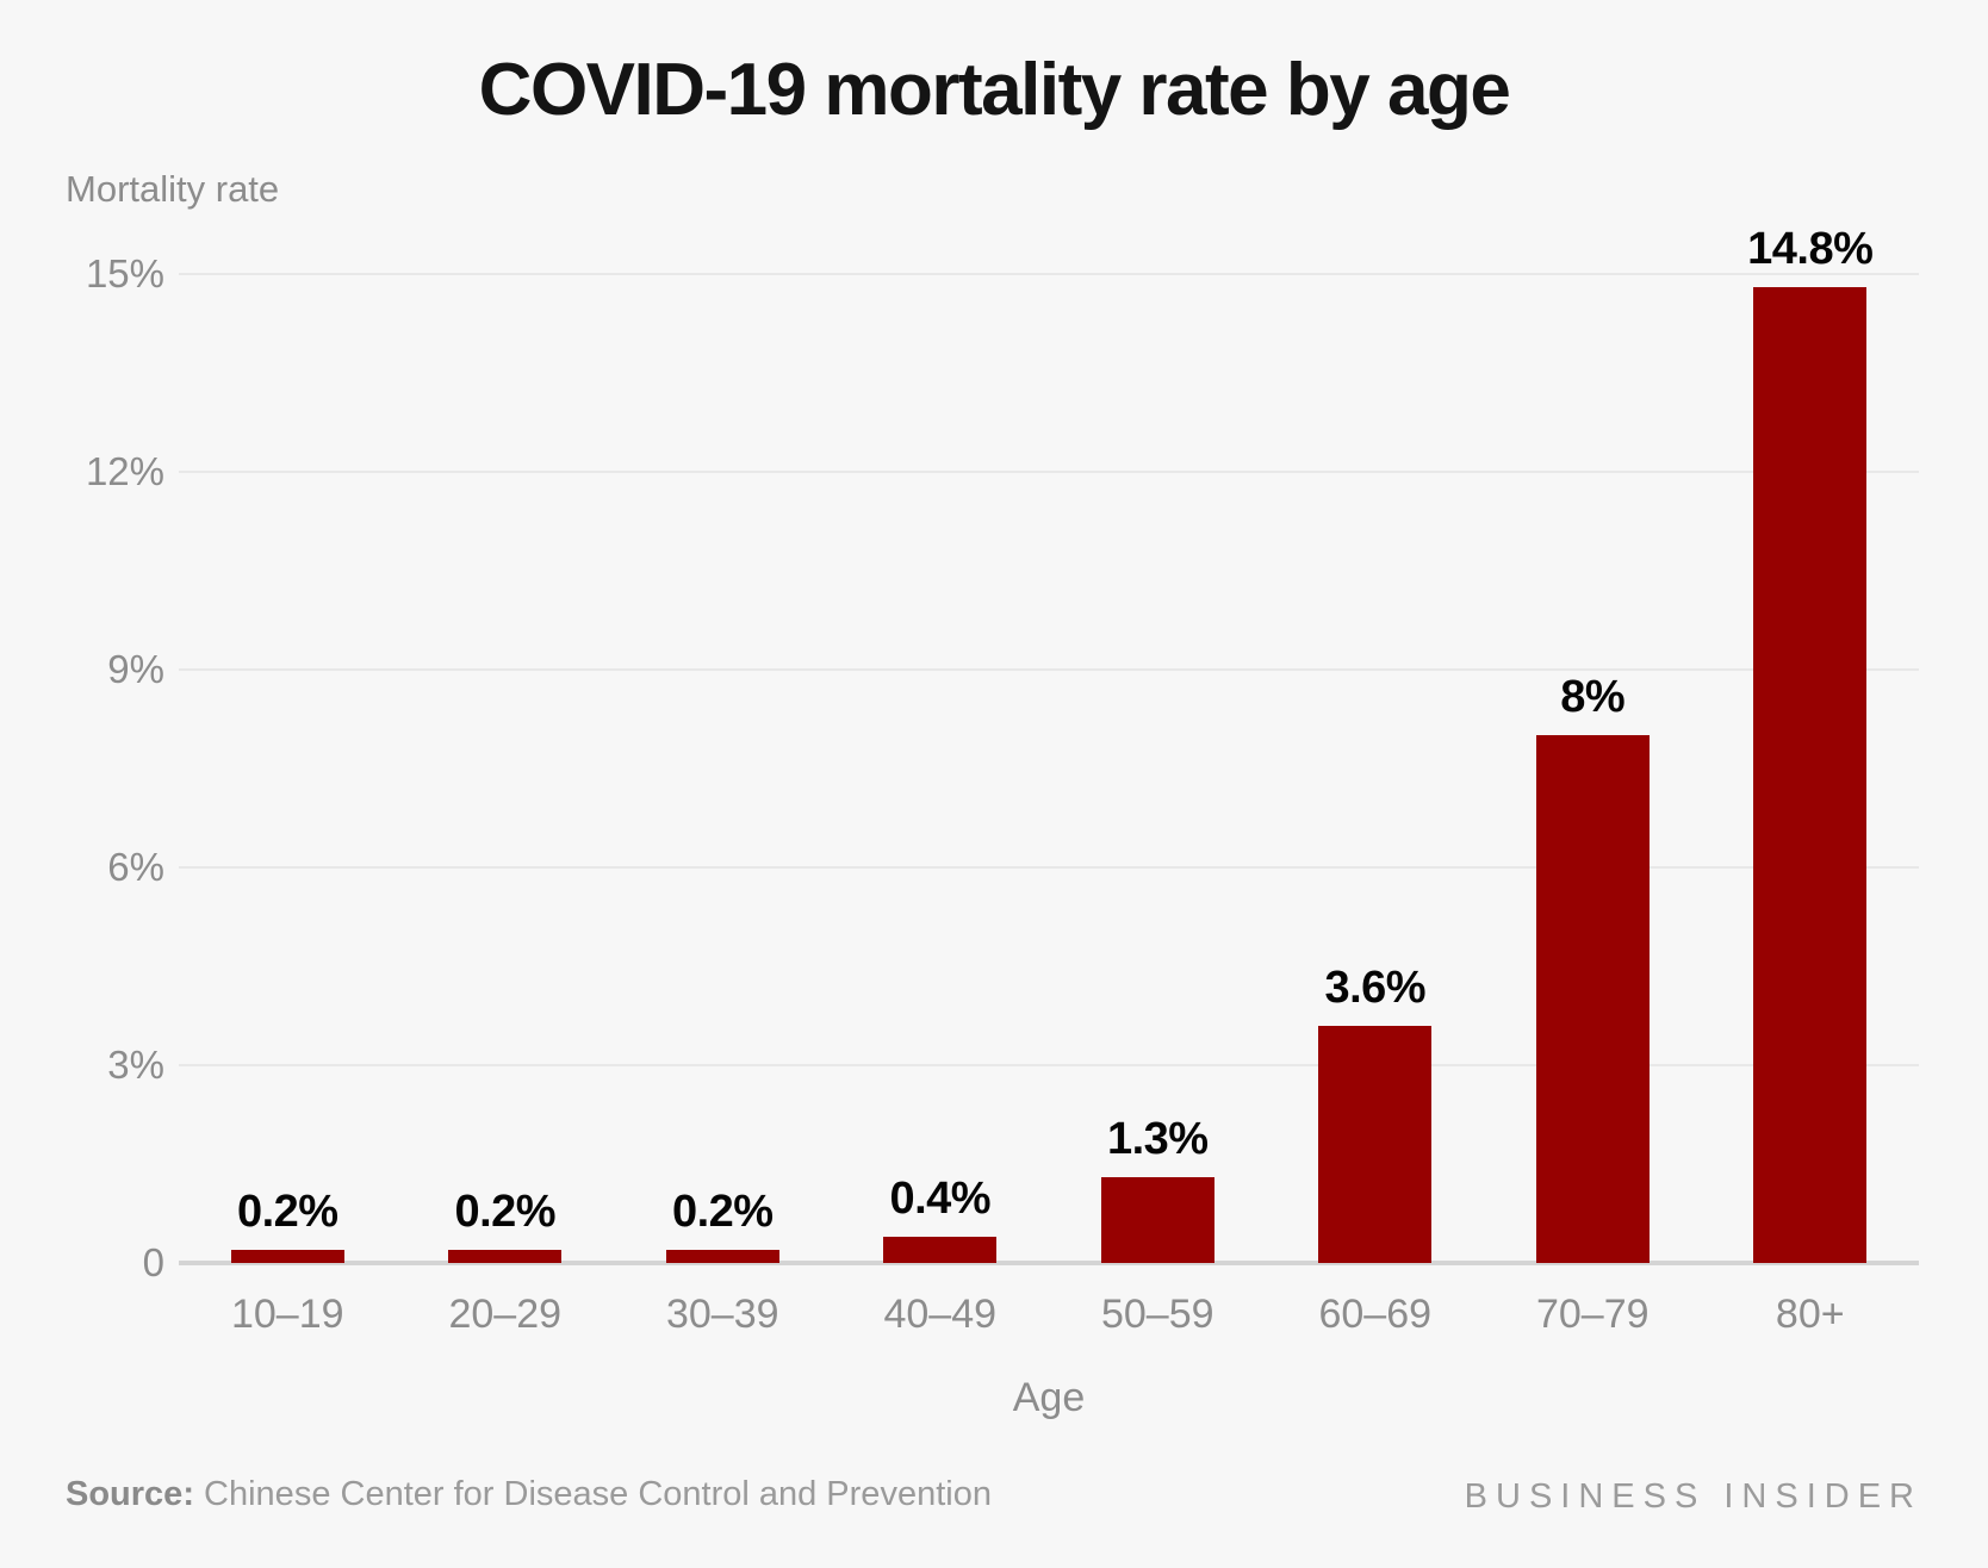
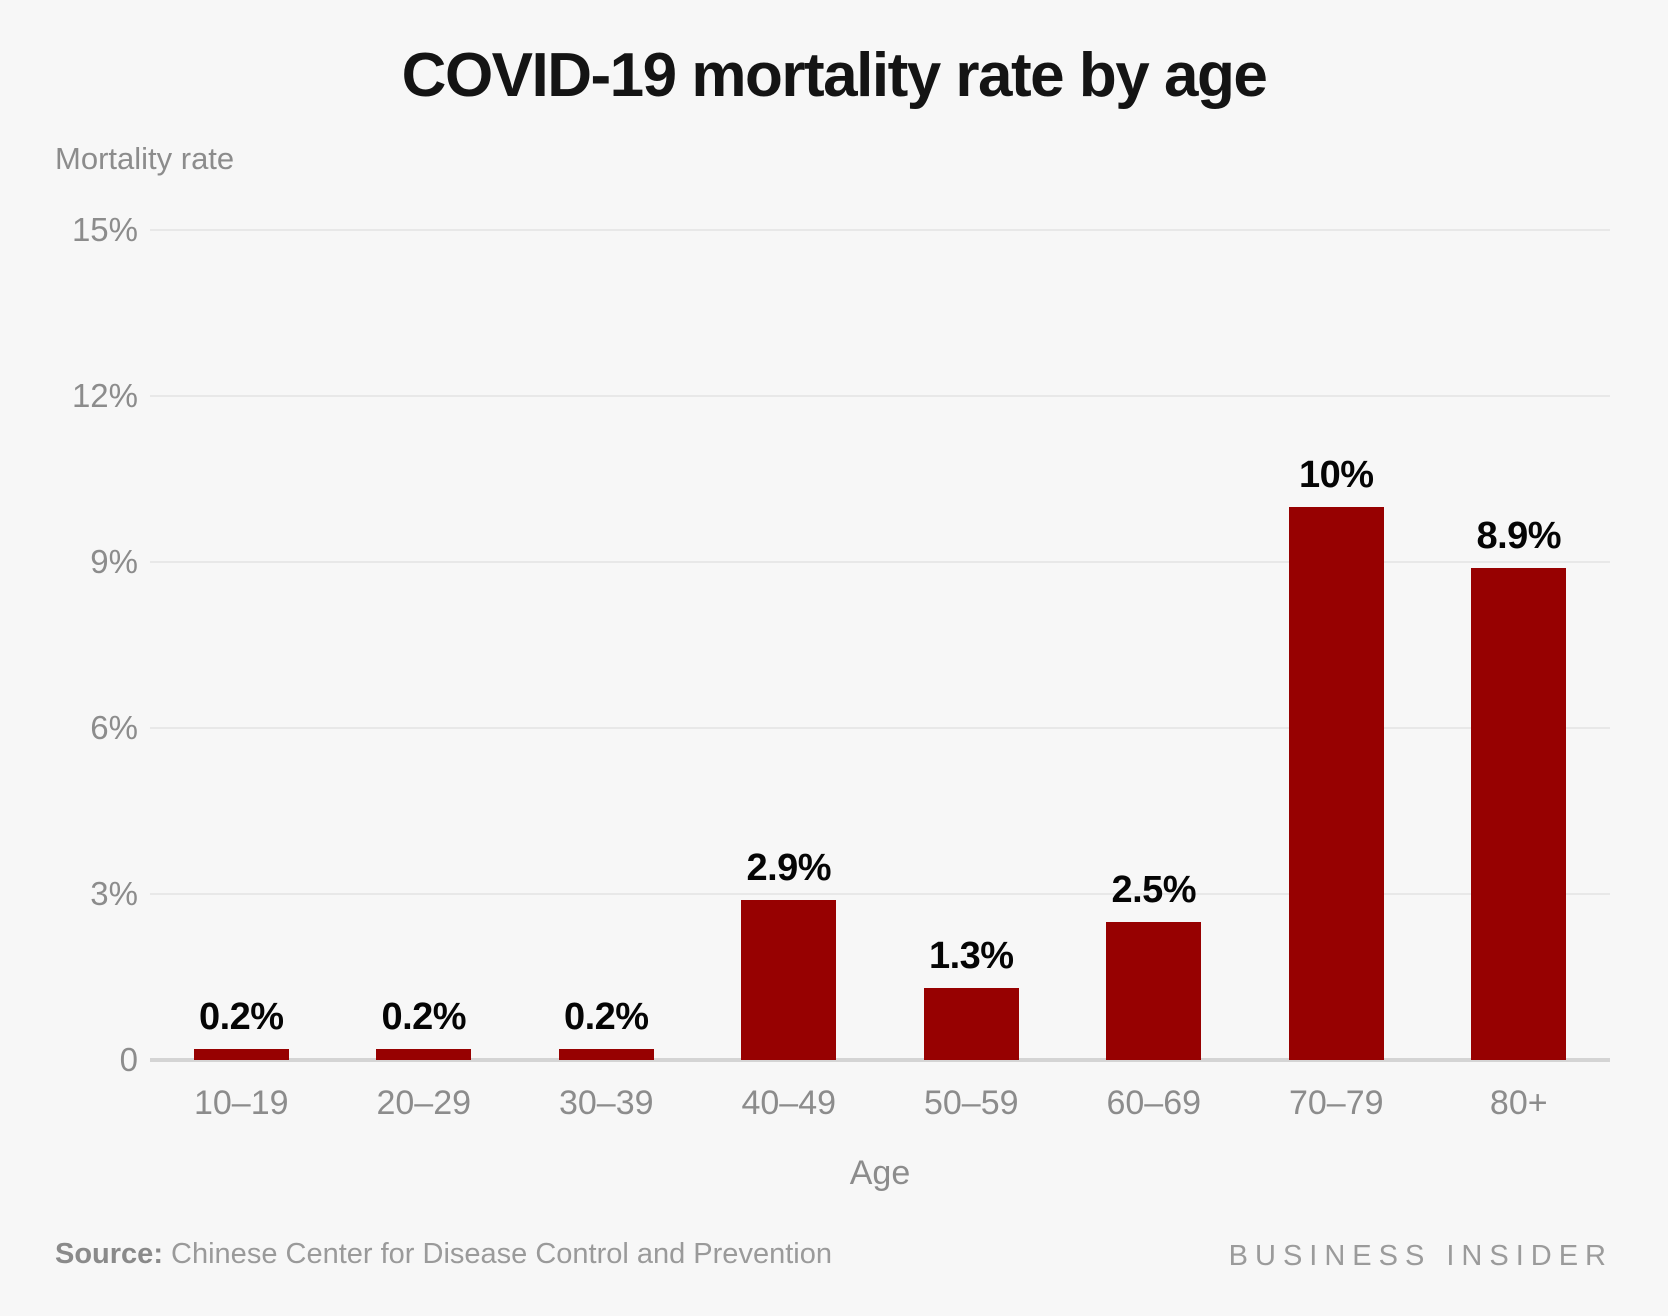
40–49: 0.4% -> 2.9%
60–69: 3.6% -> 2.5%
70–79: 8% -> 10%
80+: 14.8% -> 8.9%
